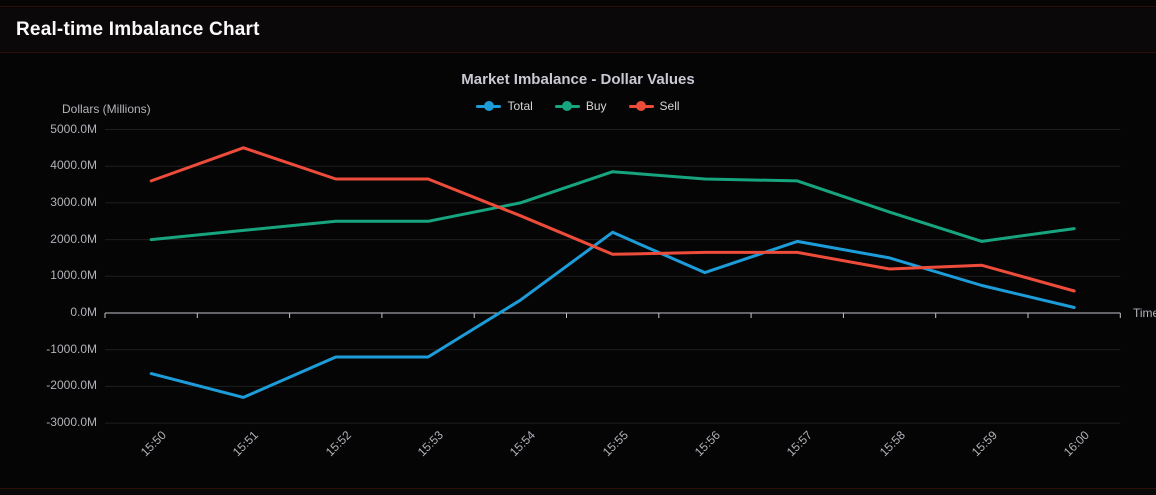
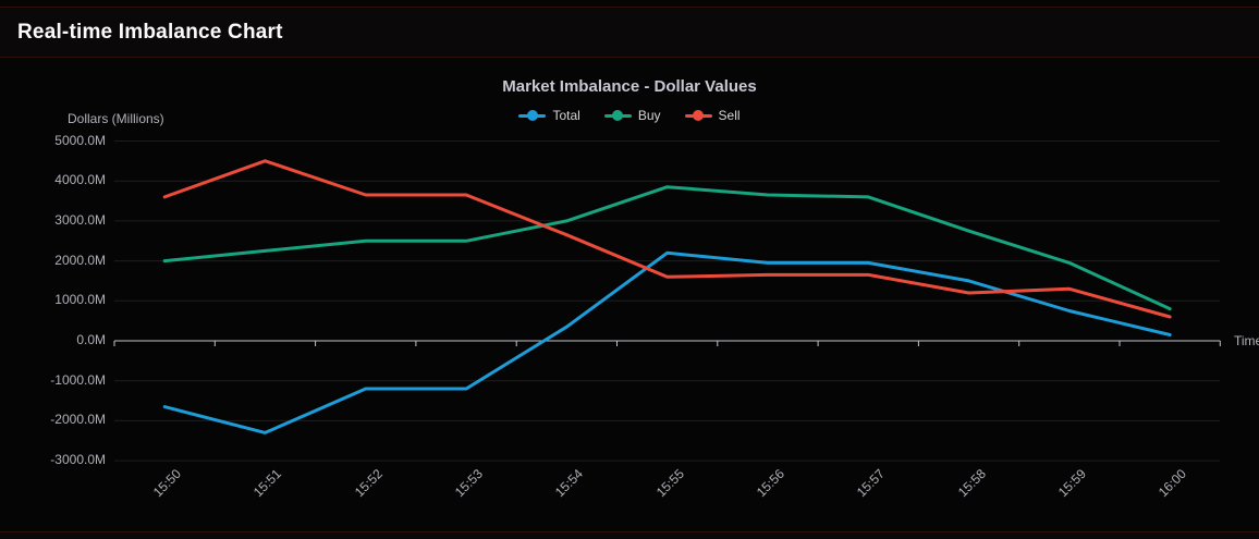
Total/15:56: 1100M -> 2000M
Buy/16:00: 2300M -> 800M
